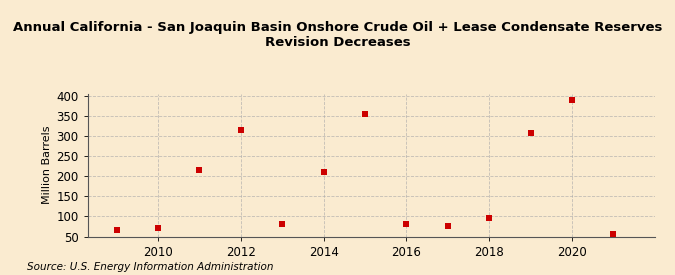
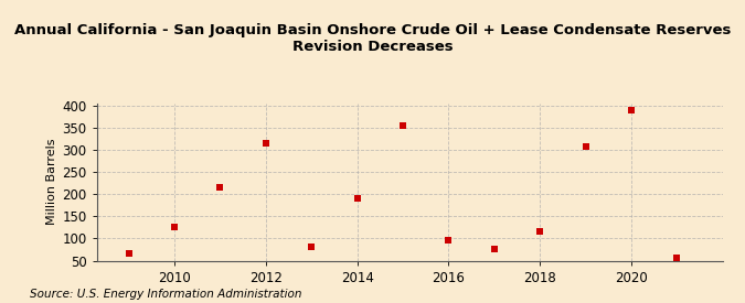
2010: 70 -> 125
2014: 210 -> 190
2016: 80 -> 97
2018: 95 -> 115
